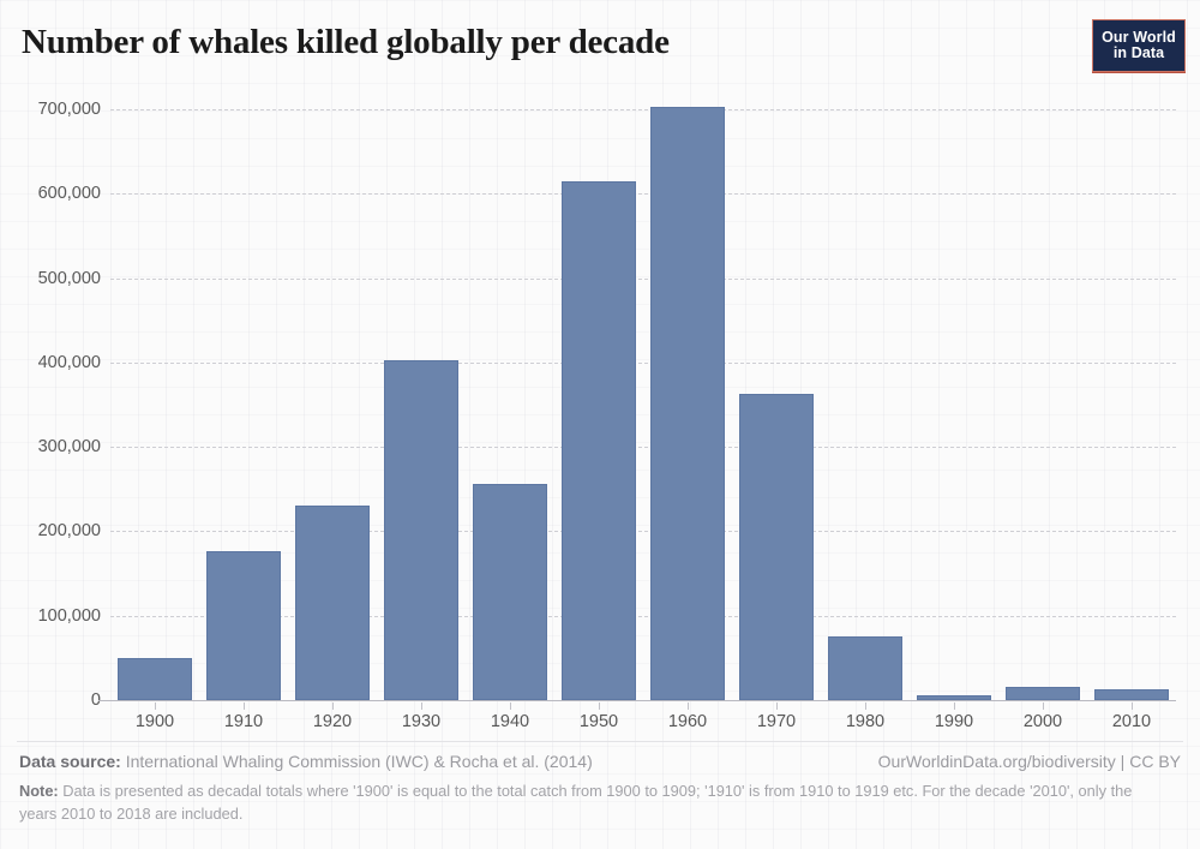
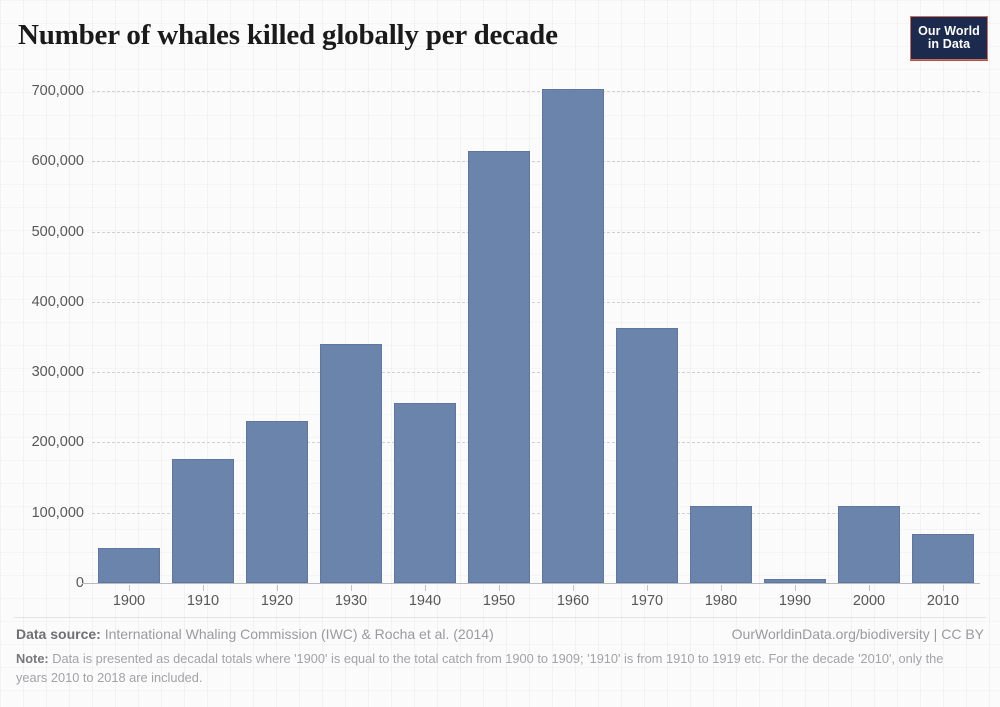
1930: 400000 -> 340000
1980: 80000 -> 110000
2000: 20000 -> 110000
2010: 10000 -> 70000
